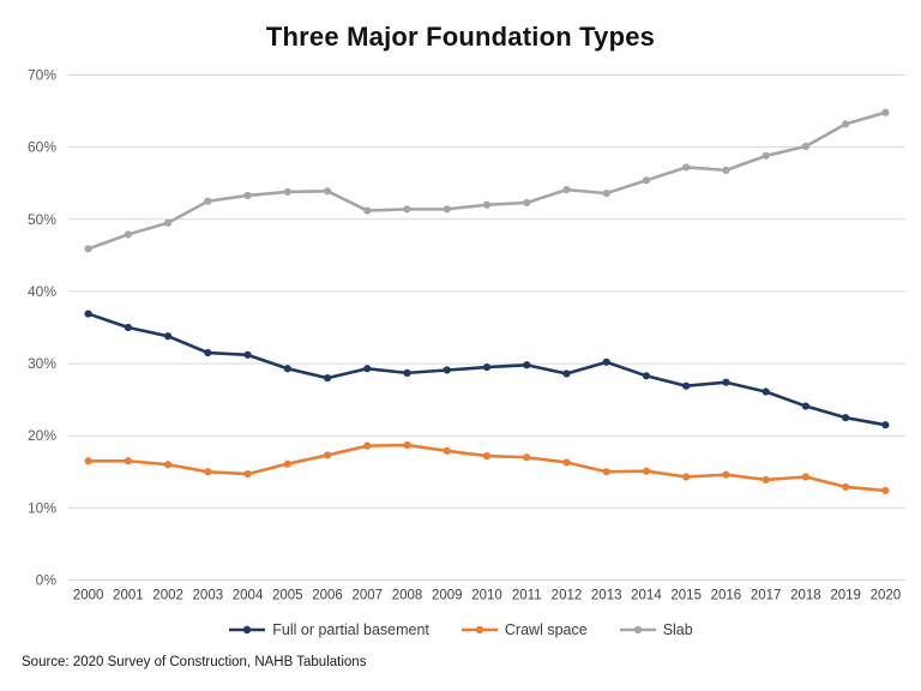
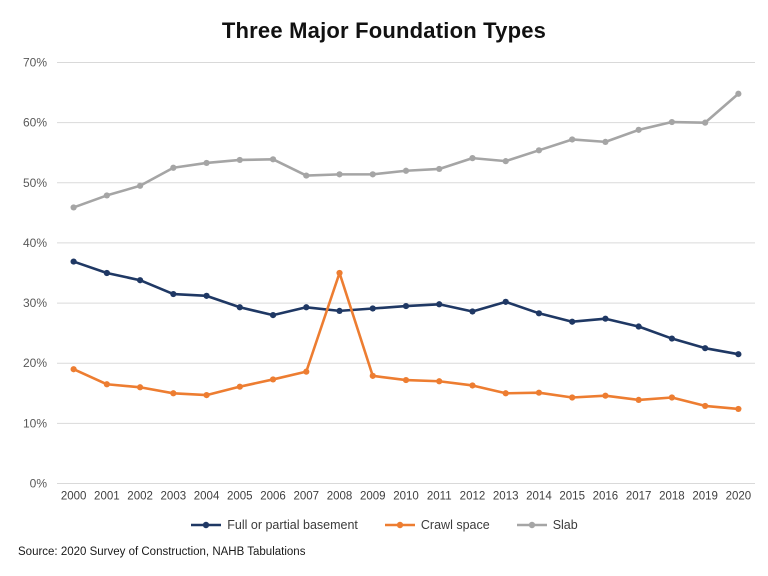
Crawl space/2000: 16% -> 19%
Crawl space/2008: 19% -> 35%
Slab/2019: 63% -> 60%
